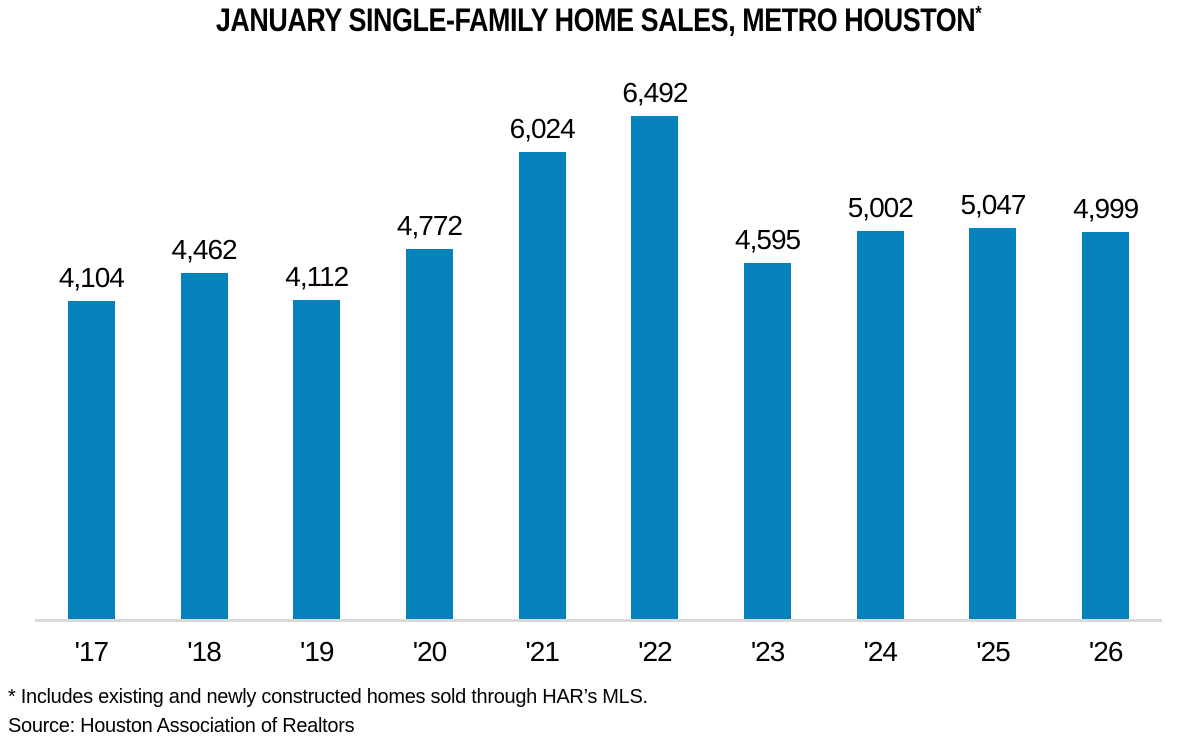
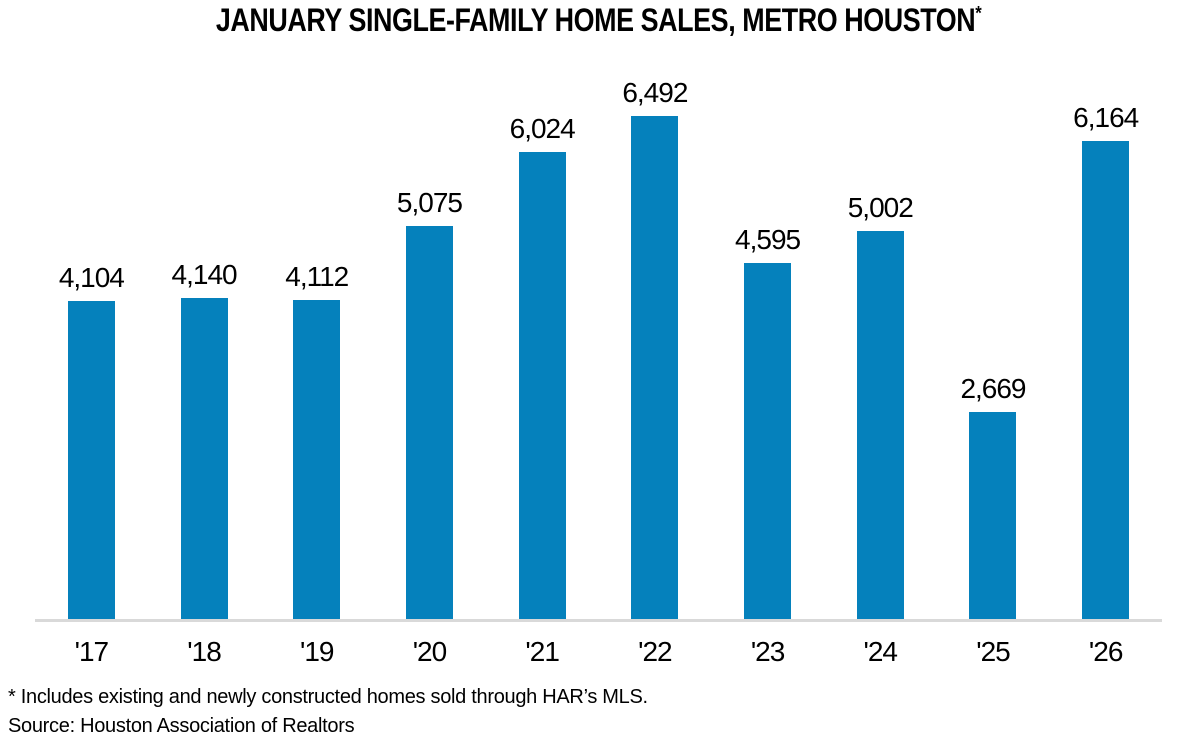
'18: 4,462 -> 4,140
'20: 4,772 -> 5,075
'25: 5,047 -> 2,669
'26: 4,999 -> 6,164
